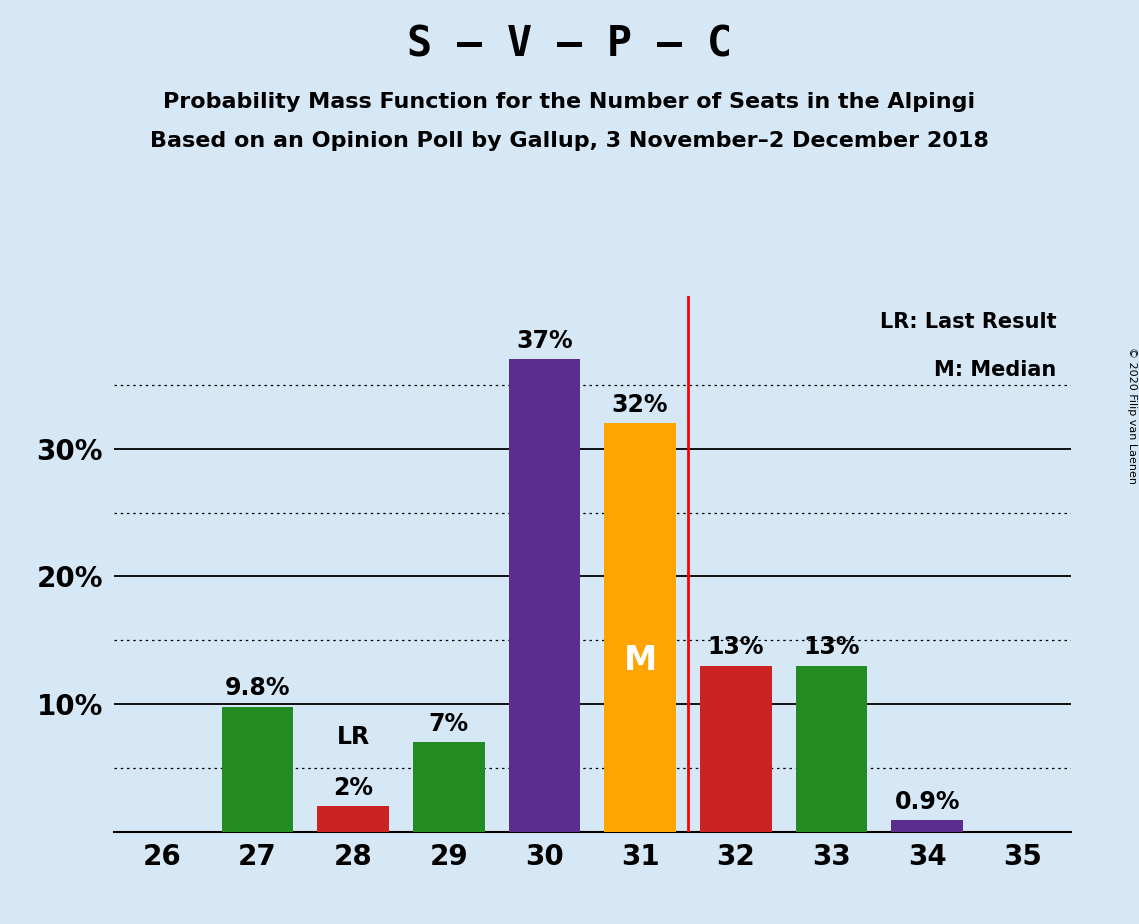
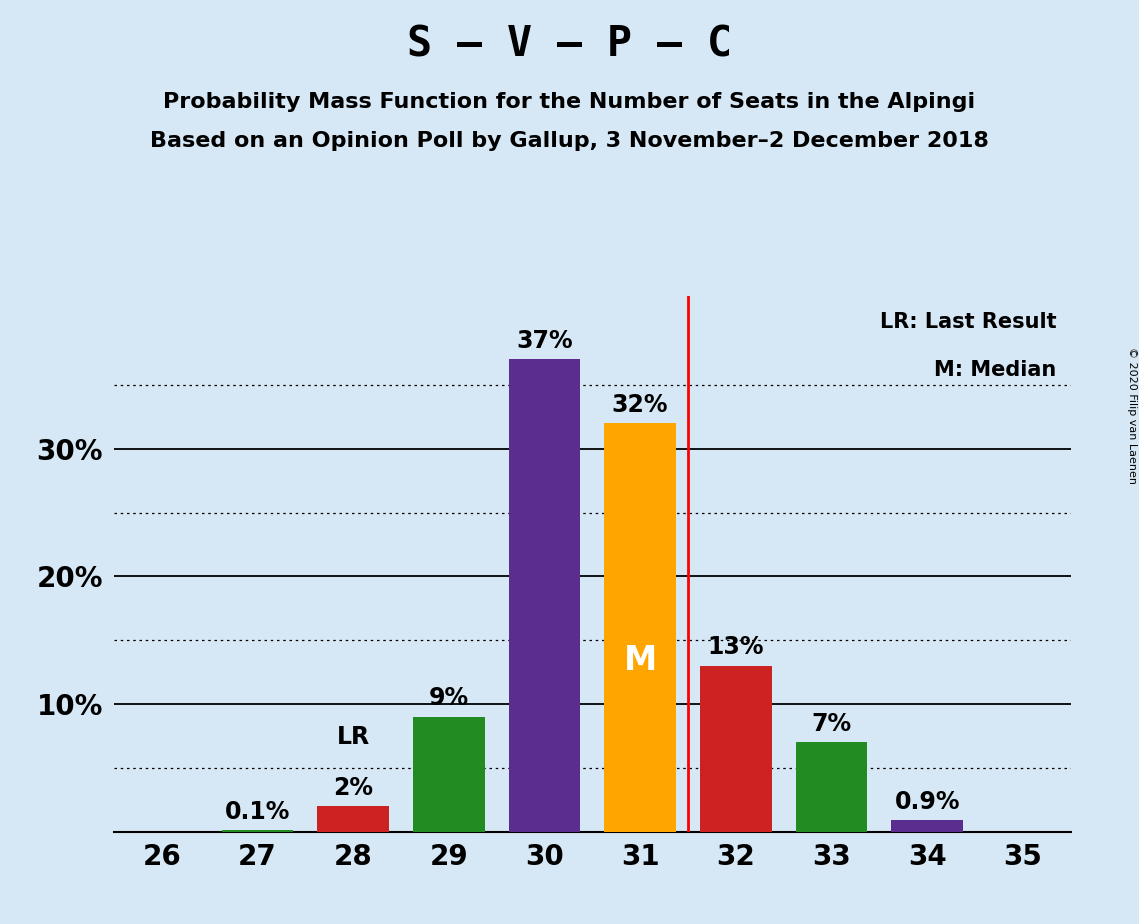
27: 9.8% -> 0.1%
29: 7% -> 9%
33: 13% -> 7%
